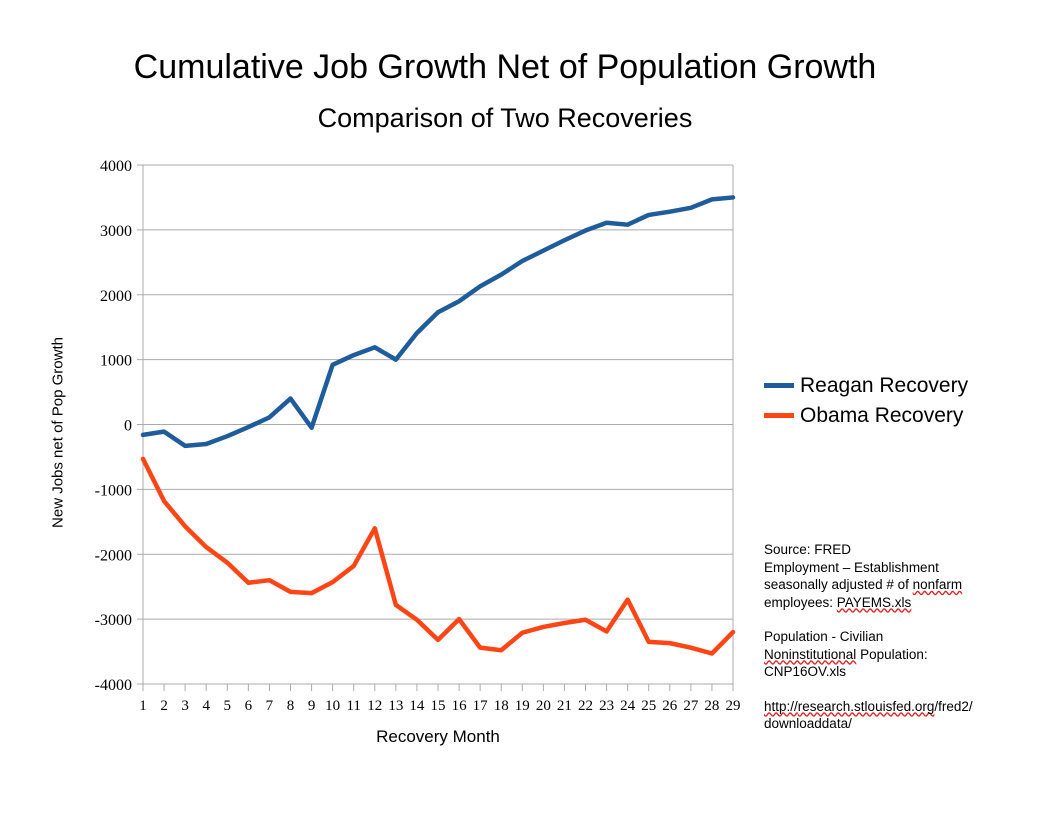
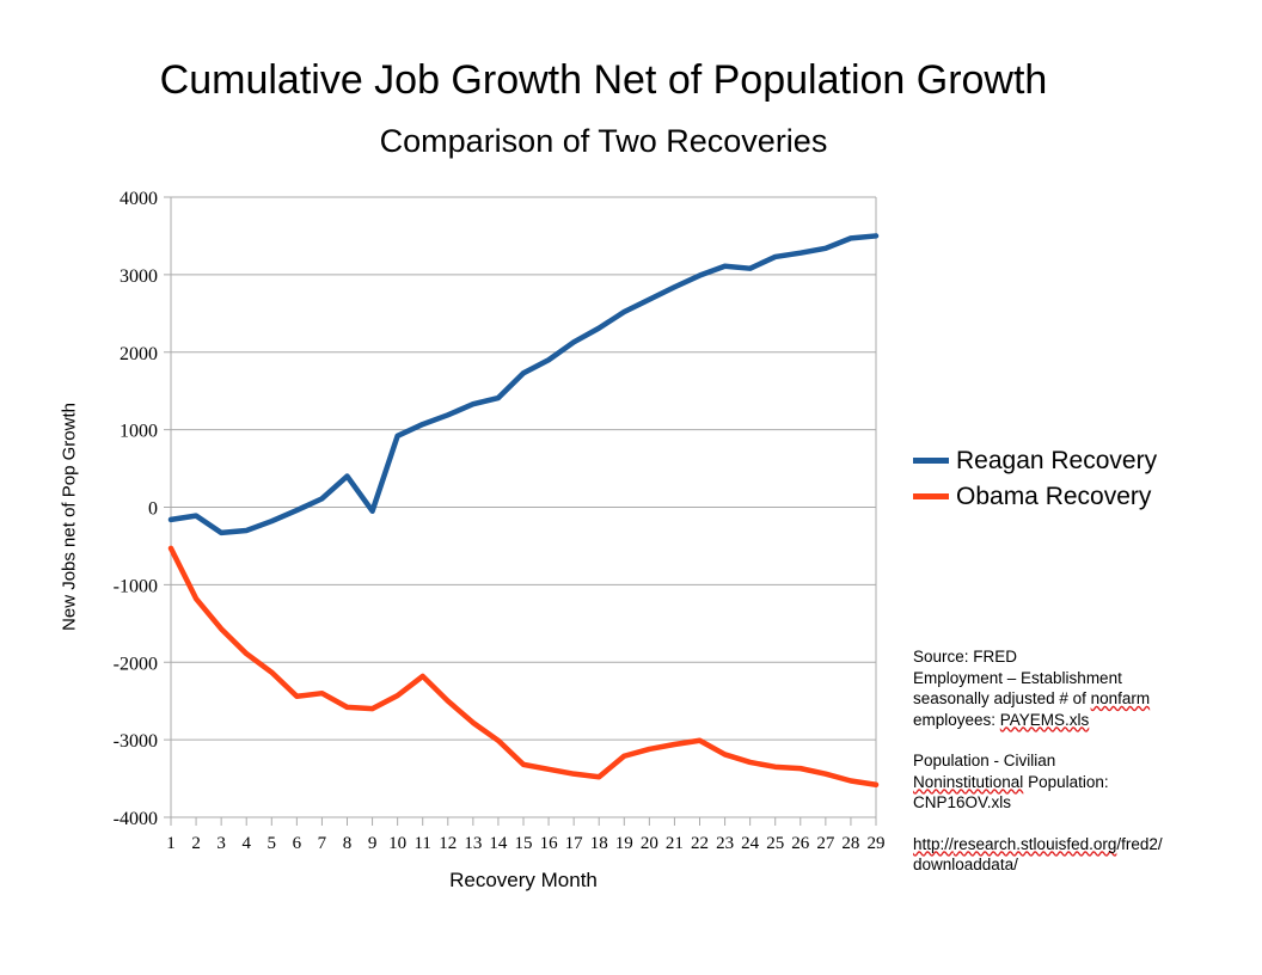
Obama Recovery/12: -1600 -> -2500
Reagan Recovery/13: 1000 -> 1300
Obama Recovery/16: -3000 -> -3400
Obama Recovery/24: -2700 -> -3300
Obama Recovery/29: -3200 -> -3600
